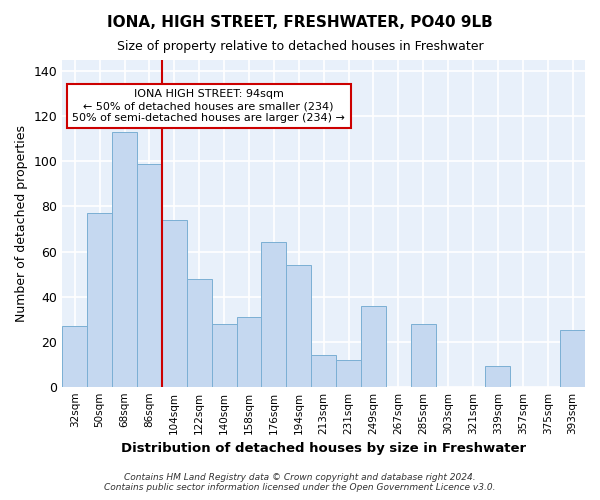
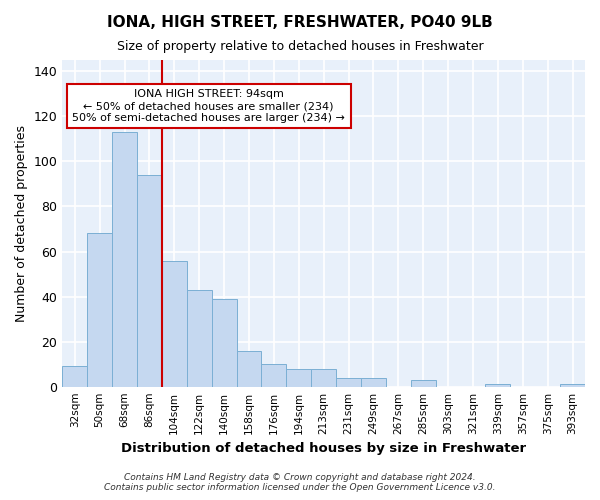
32sqm: 27 -> 9
50sqm: 77 -> 68
86sqm: 99 -> 94
104sqm: 74 -> 56
122sqm: 48 -> 43
140sqm: 28 -> 39
158sqm: 31 -> 16
176sqm: 64 -> 10
194sqm: 54 -> 8
213sqm: 14 -> 8
231sqm: 12 -> 4
249sqm: 36 -> 4
285sqm: 28 -> 3
339sqm: 9 -> 1
393sqm: 25 -> 1
